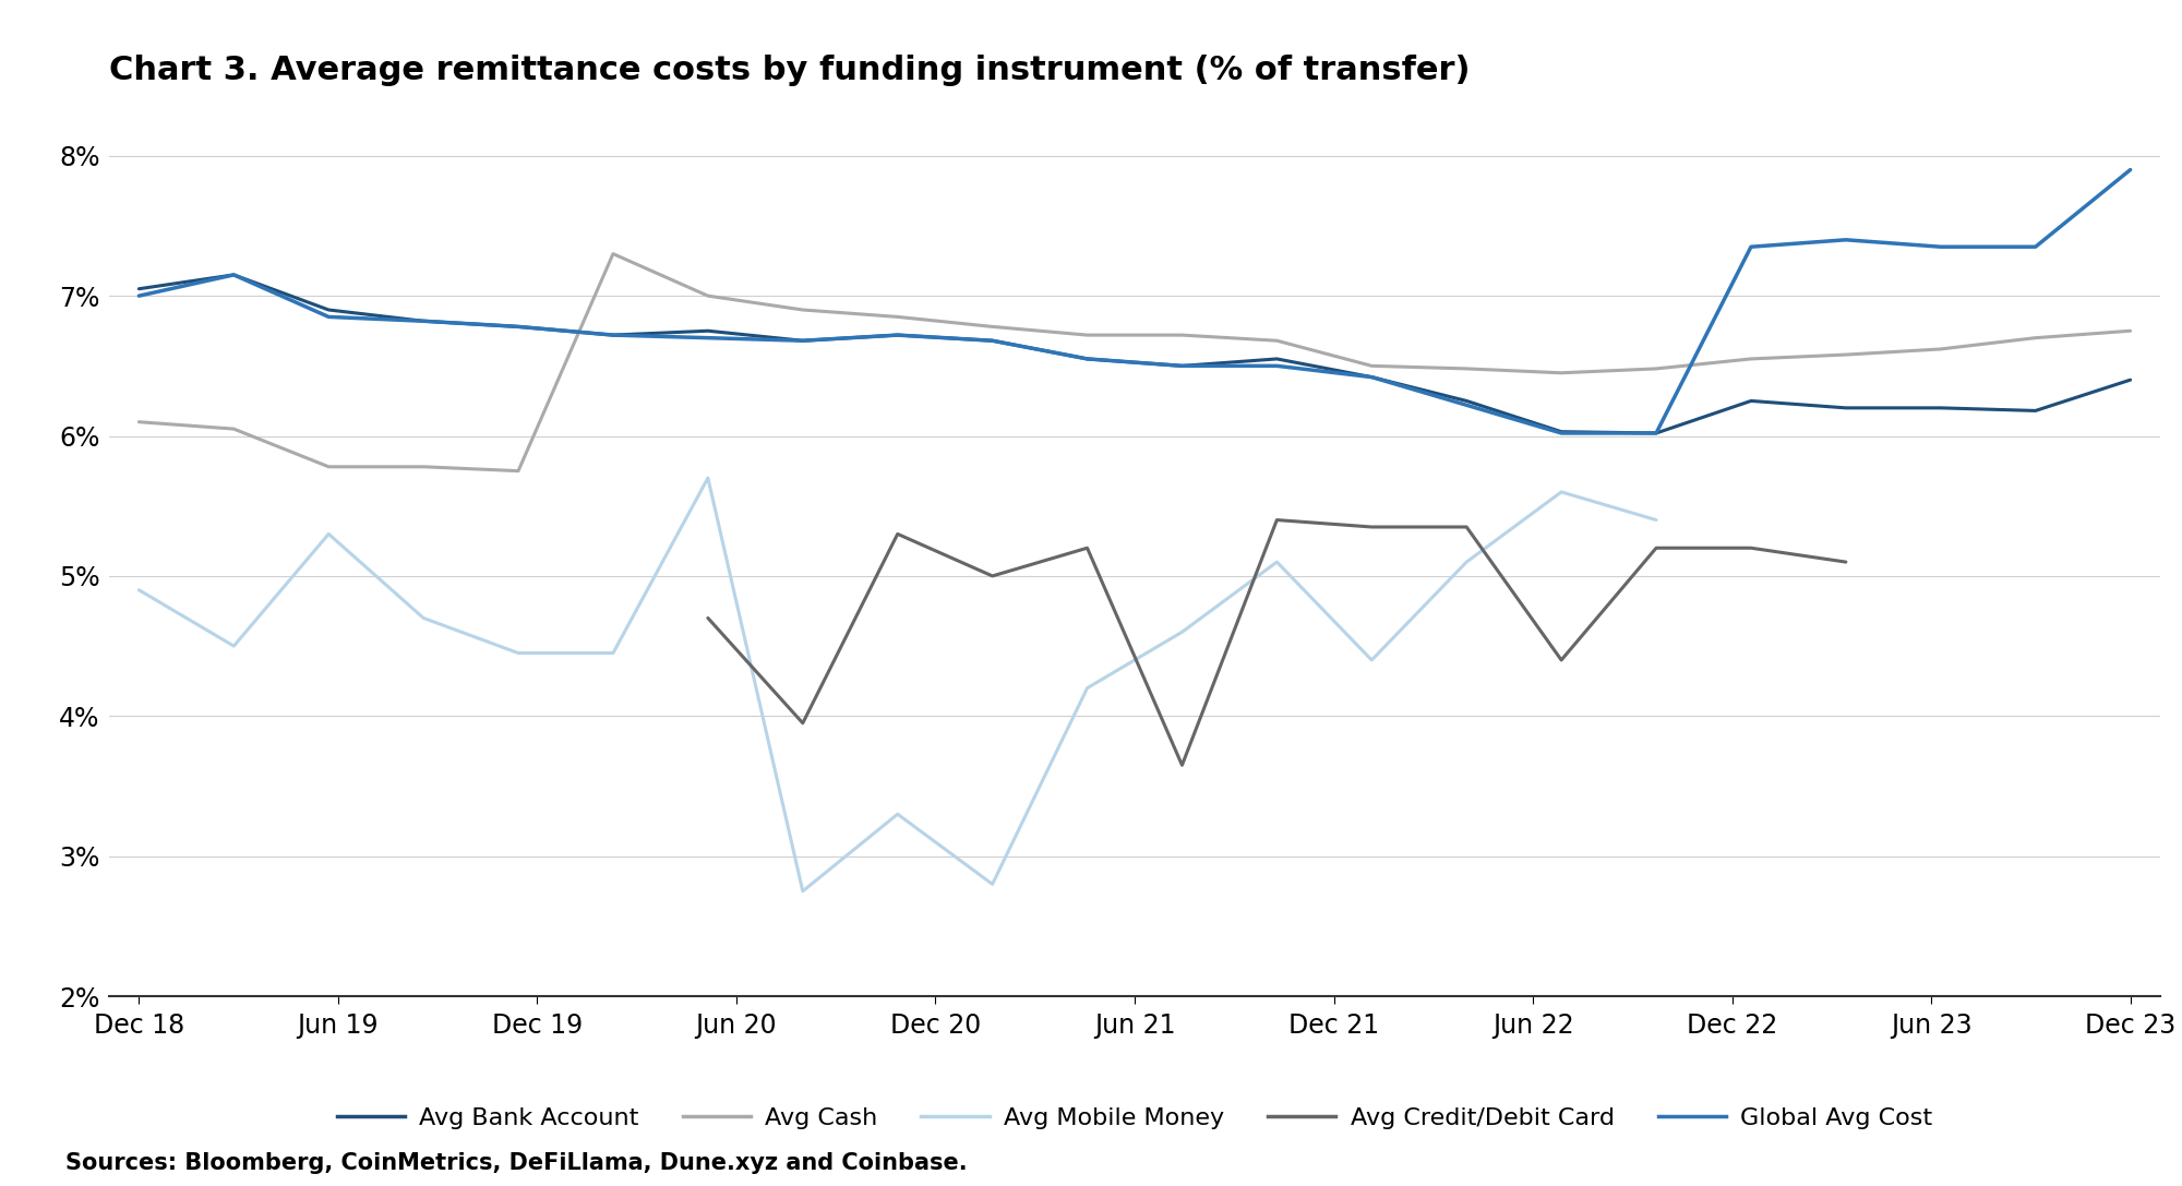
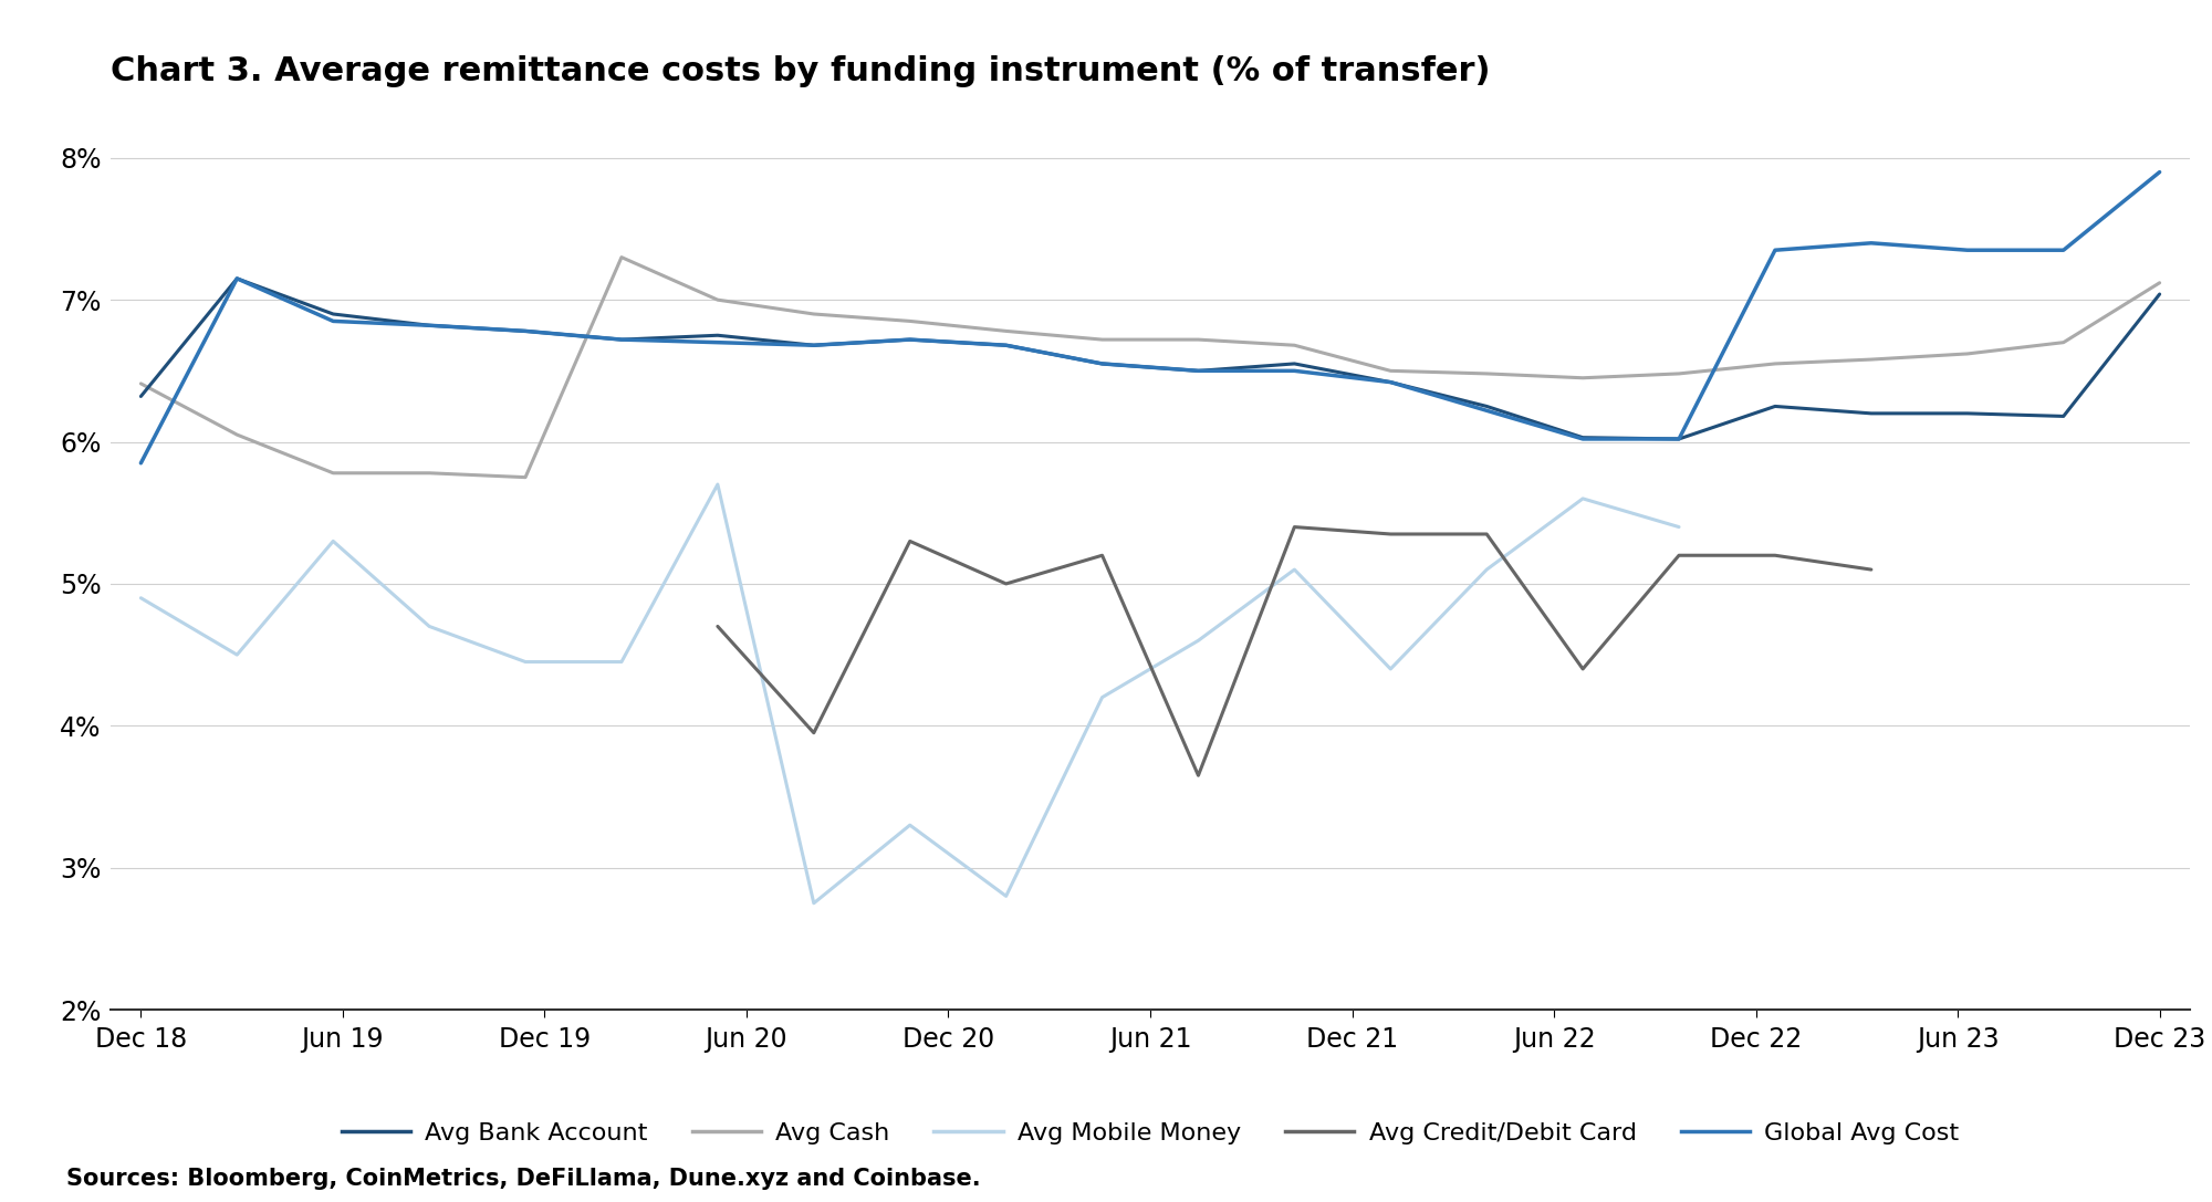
Avg Bank Account/Dec 18: 7.05% -> 6.32%
Avg Cash/Dec 18: 6.10% -> 6.41%
Global Avg Cost/Dec 18: 7.00% -> 5.85%
Avg Bank Account/Dec 23: 6.40% -> 7.04%
Avg Cash/Dec 23: 6.75% -> 7.12%
